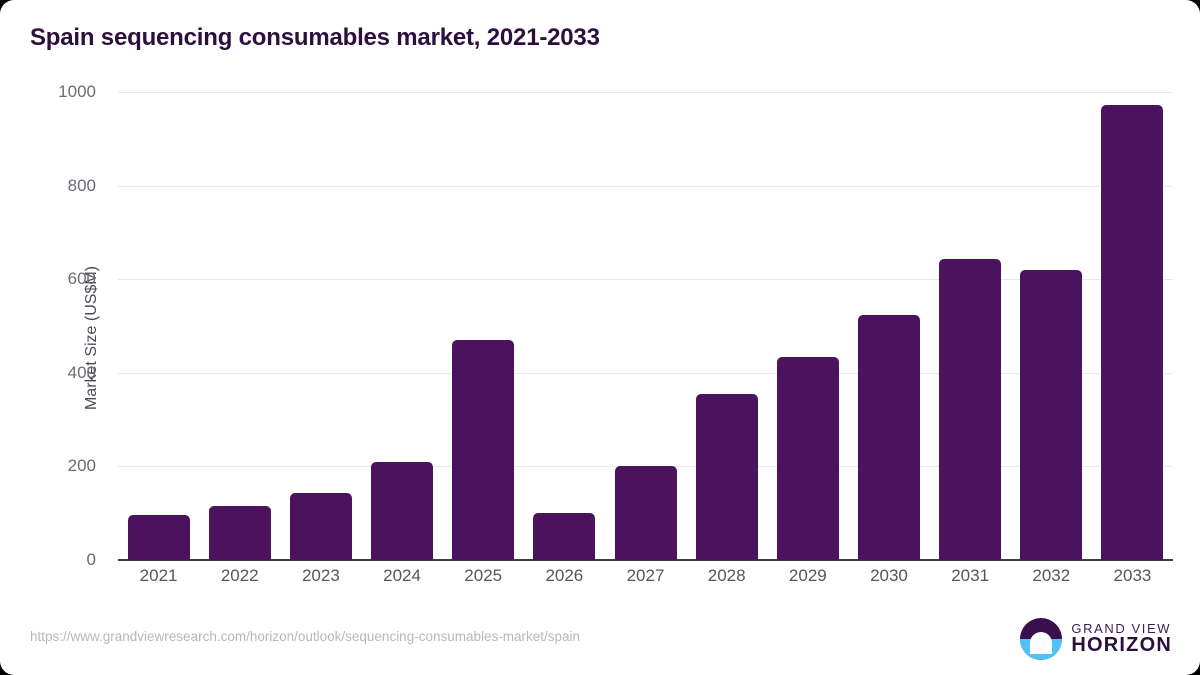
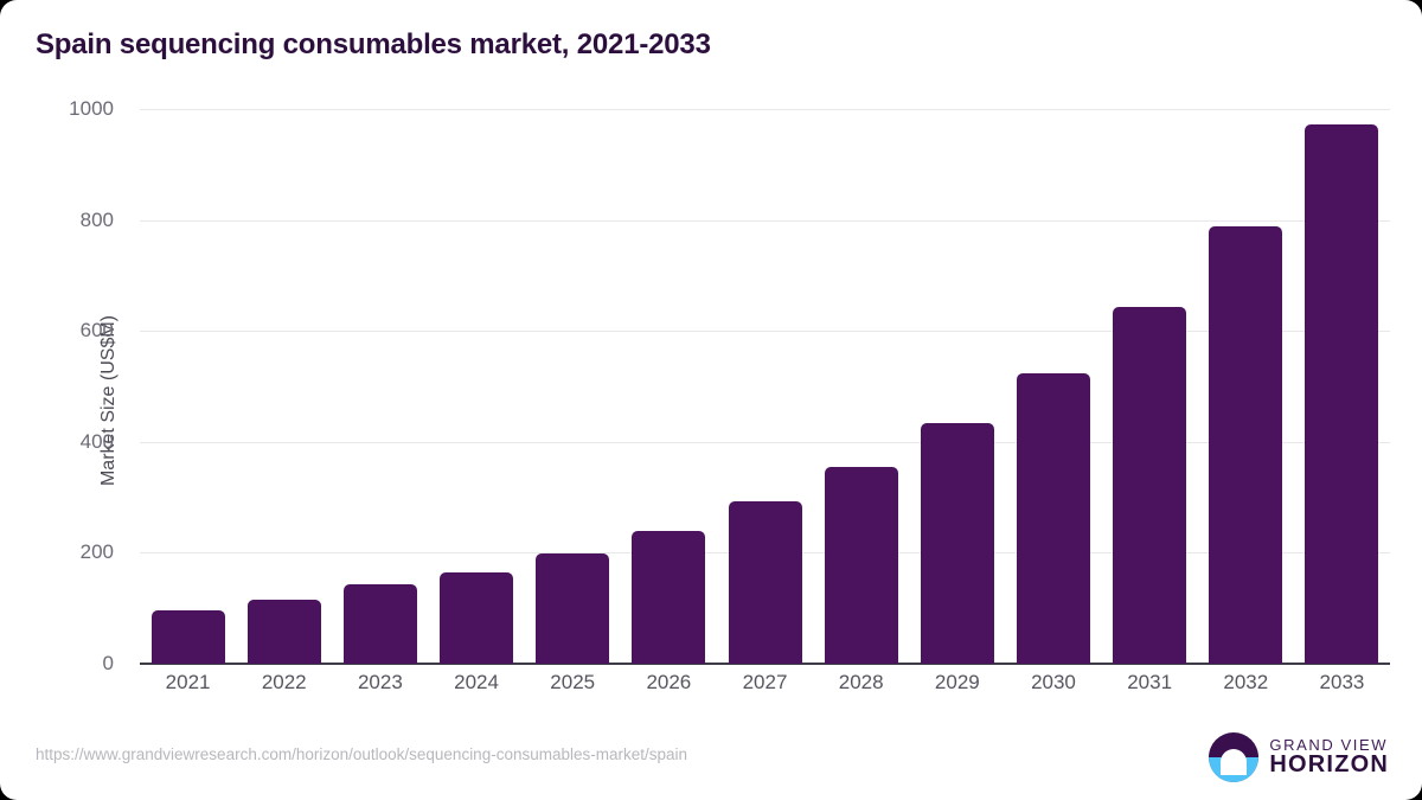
2024: 210 -> 160
2025: 470 -> 200
2026: 100 -> 240
2027: 200 -> 290
2032: 620 -> 790
